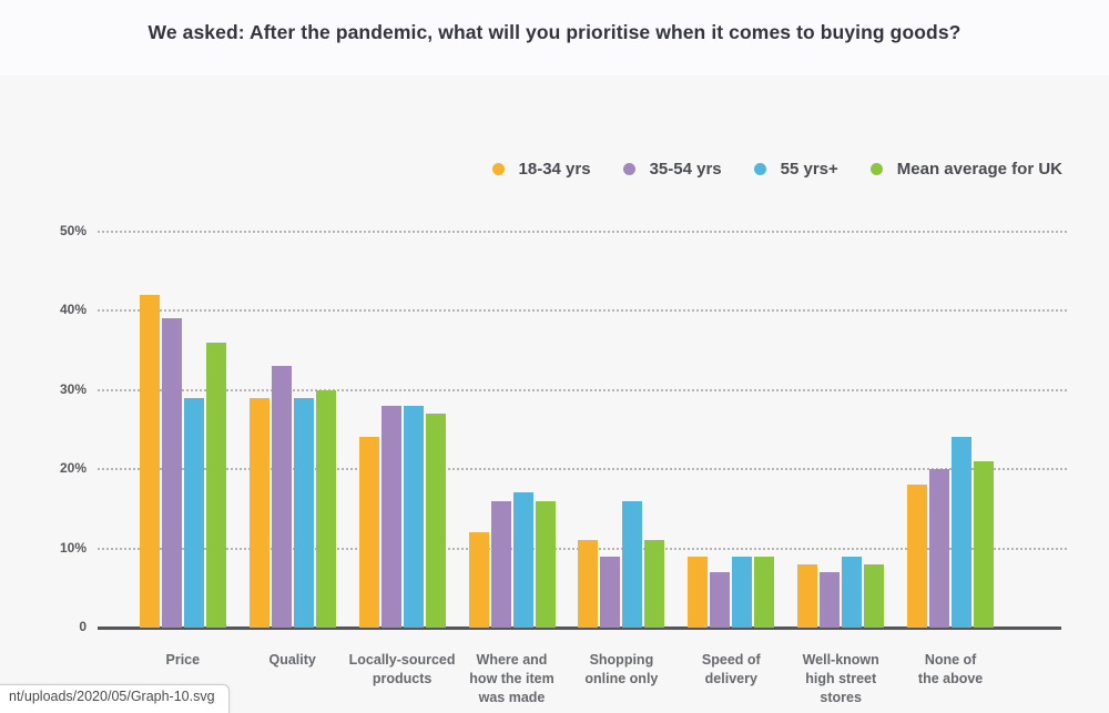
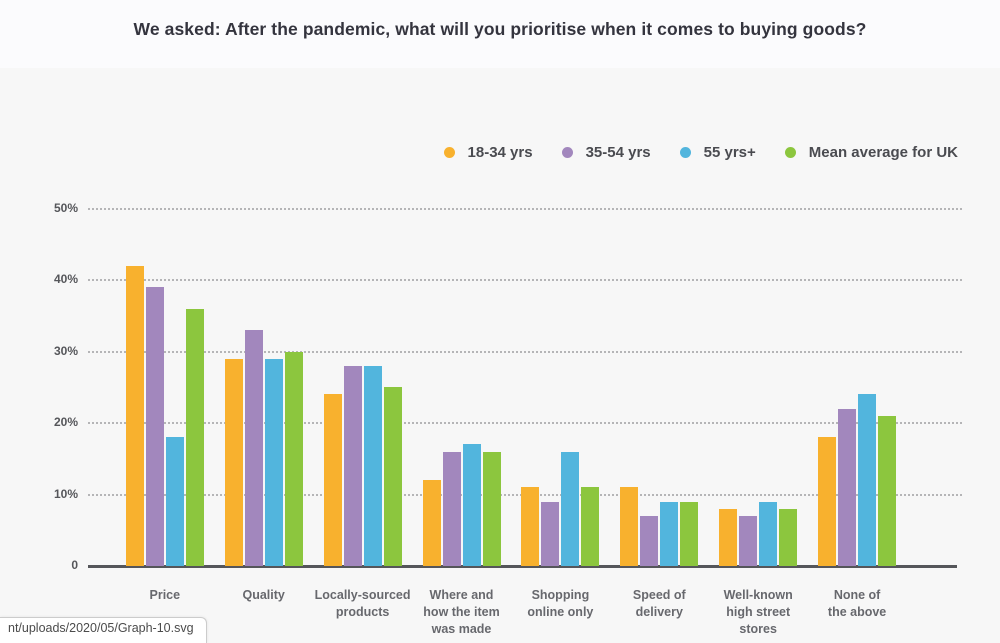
55 yrs+/Price: 29% -> 18%
Mean average for UK/Locally-sourced products: 27% -> 25%
18-34 yrs/Speed of delivery: 9% -> 11%
35-54 yrs/None of the above: 20% -> 22%
